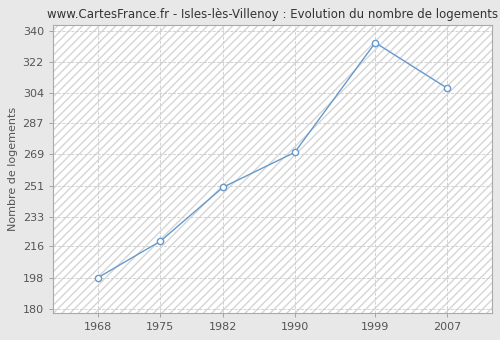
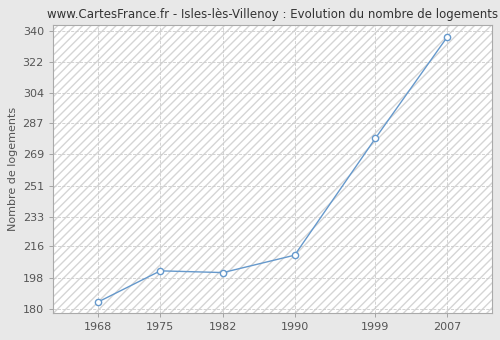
1968: 198 -> 184
1975: 219 -> 202
1982: 250 -> 201
1990: 270 -> 211
1999: 333 -> 278
2007: 307 -> 336
